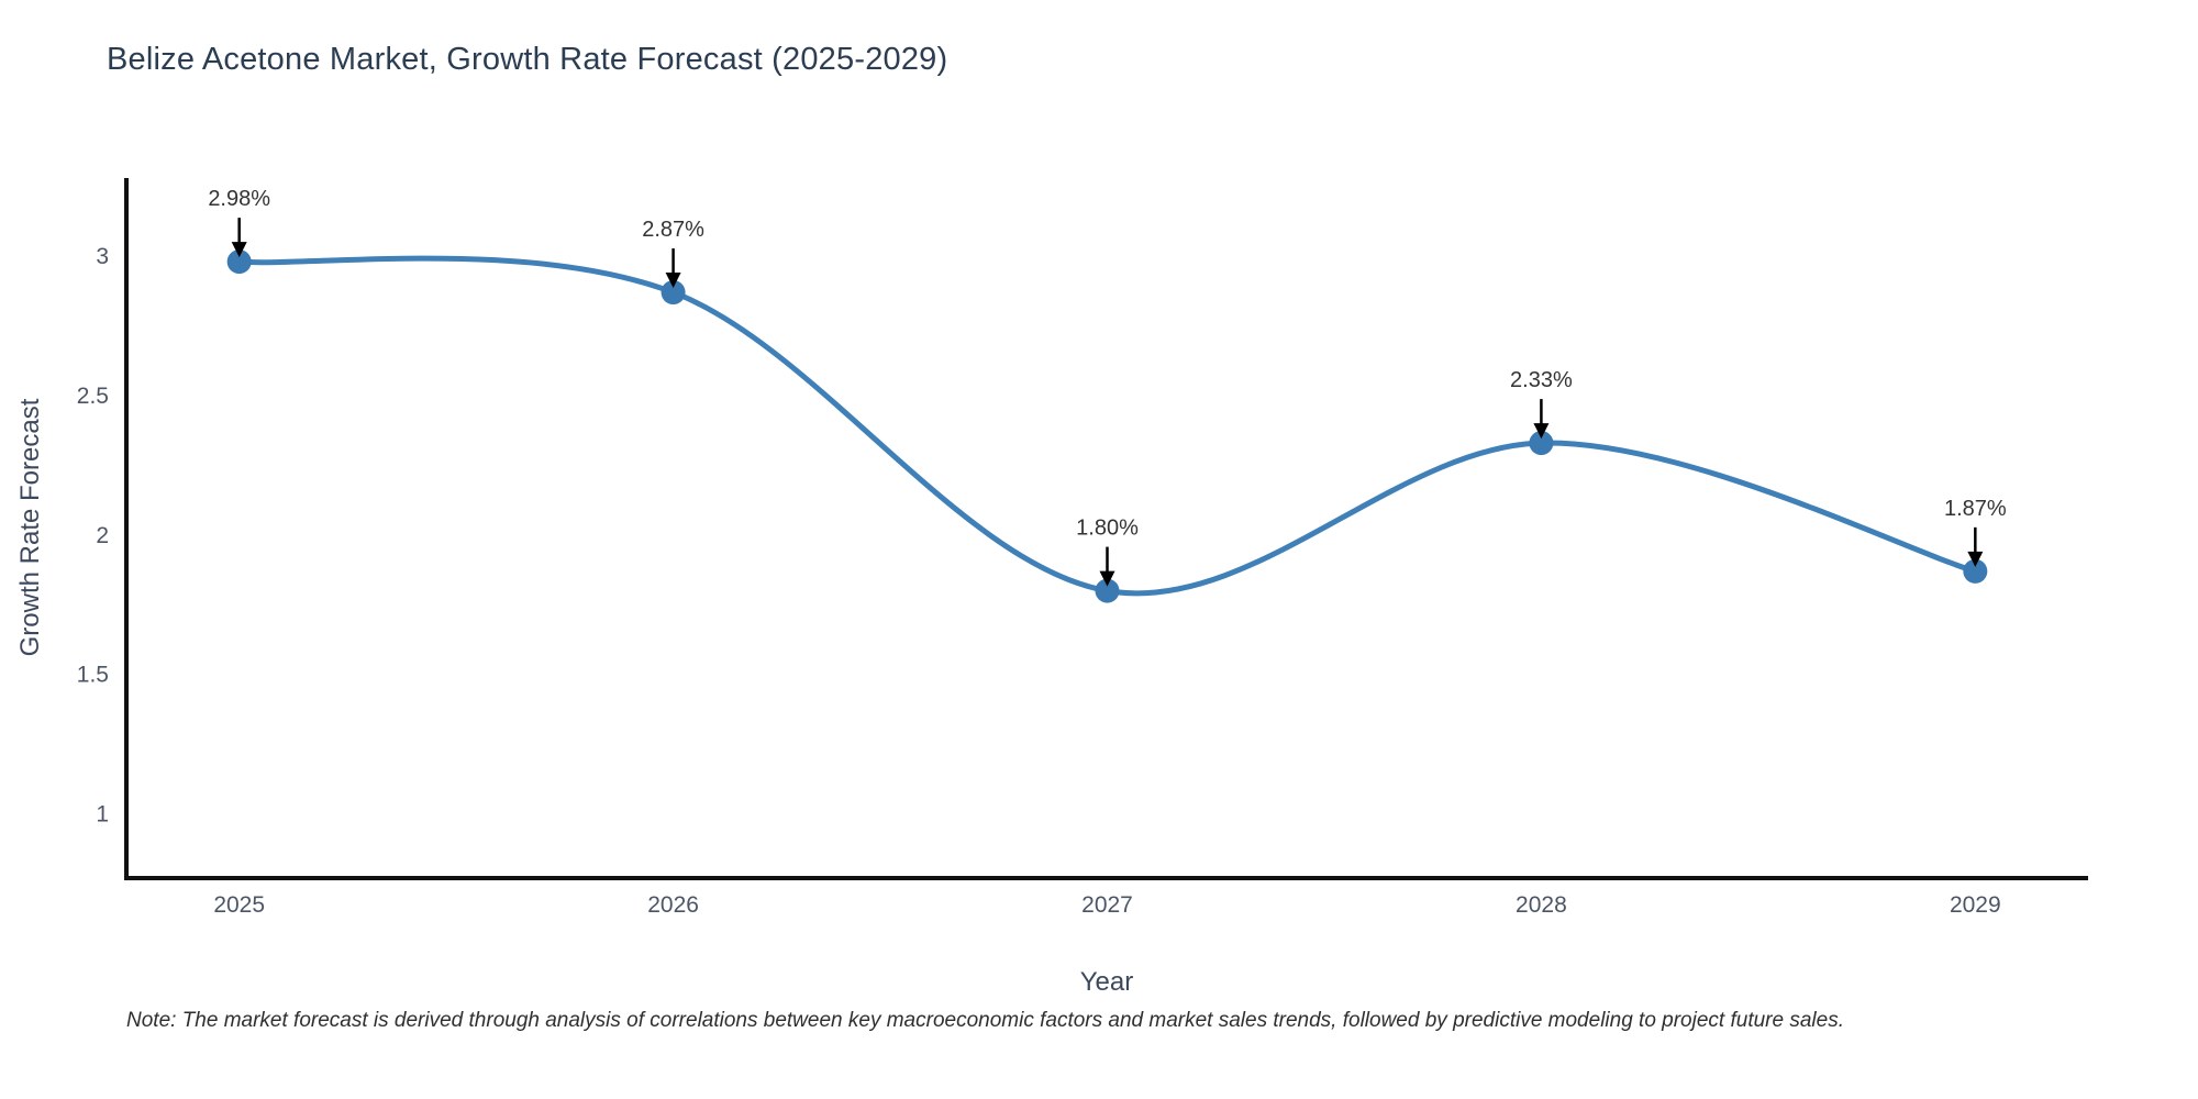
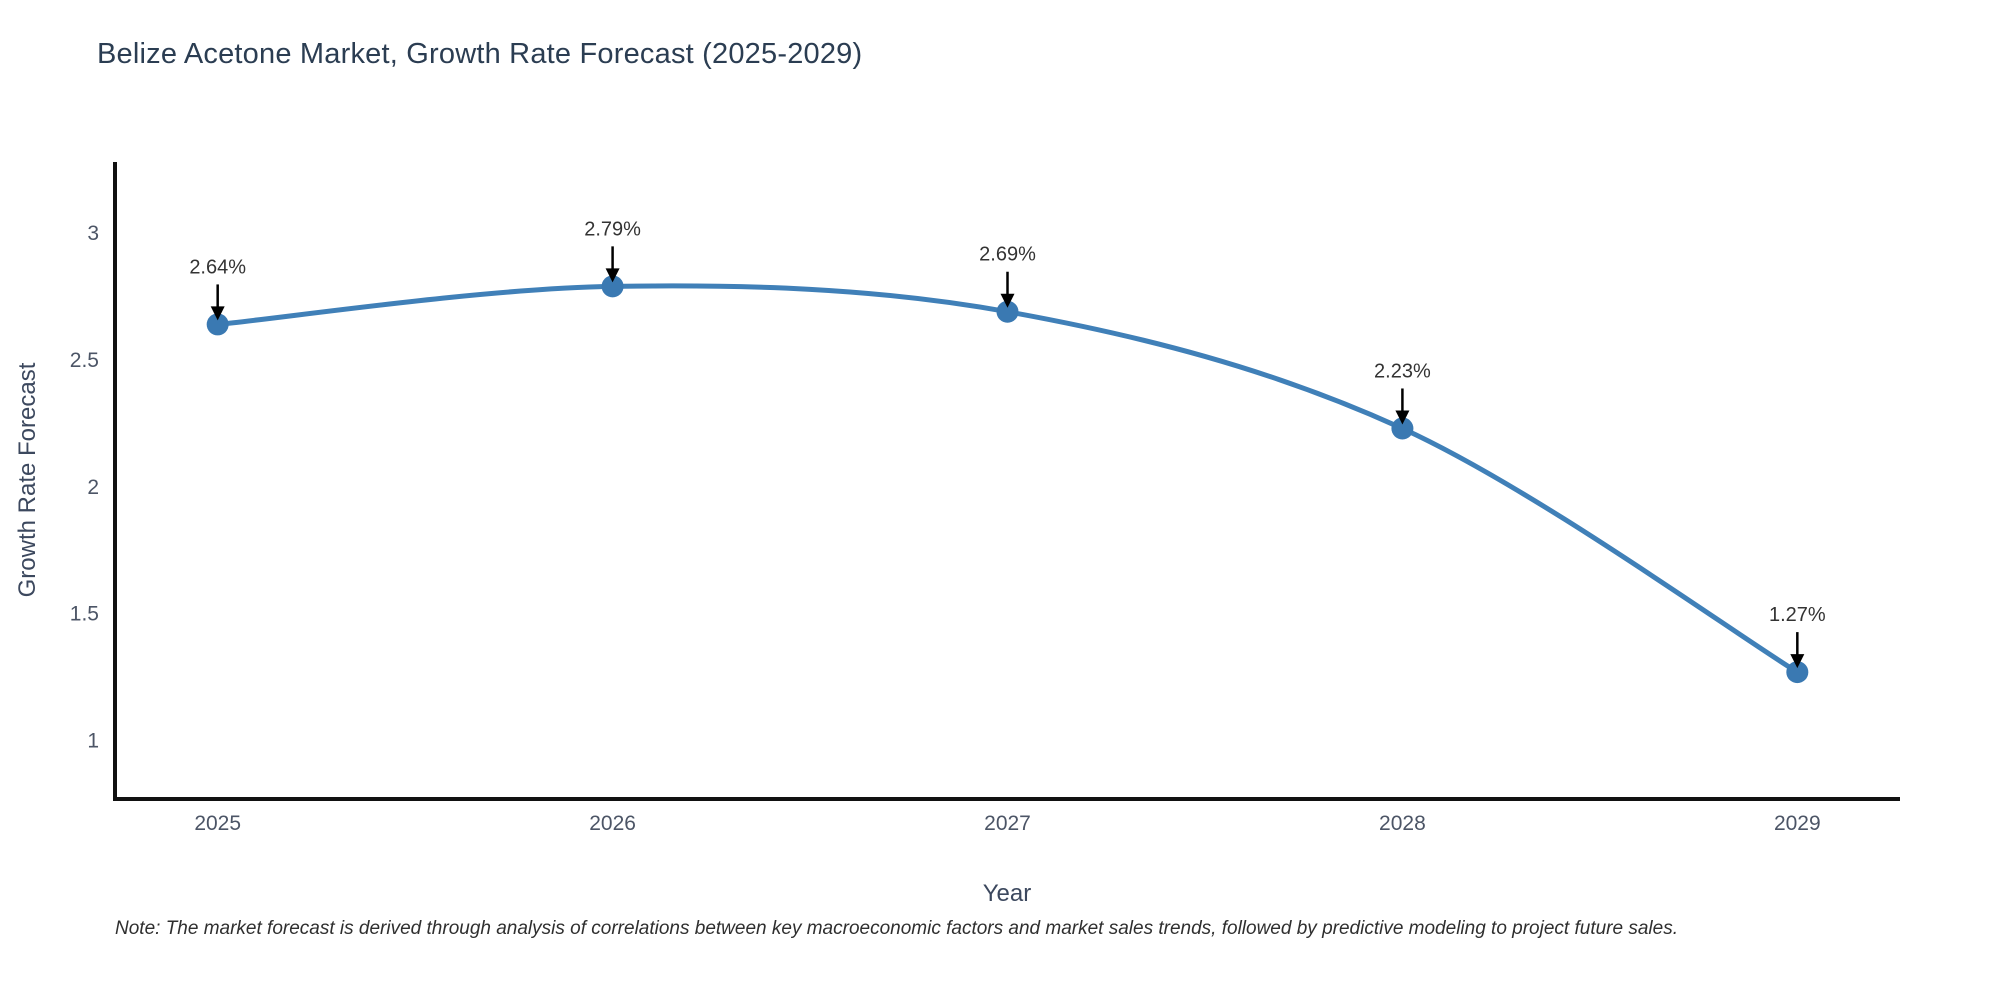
2025: 2.98% -> 2.64%
2026: 2.87% -> 2.79%
2027: 1.80% -> 2.69%
2028: 2.33% -> 2.23%
2029: 1.87% -> 1.27%
